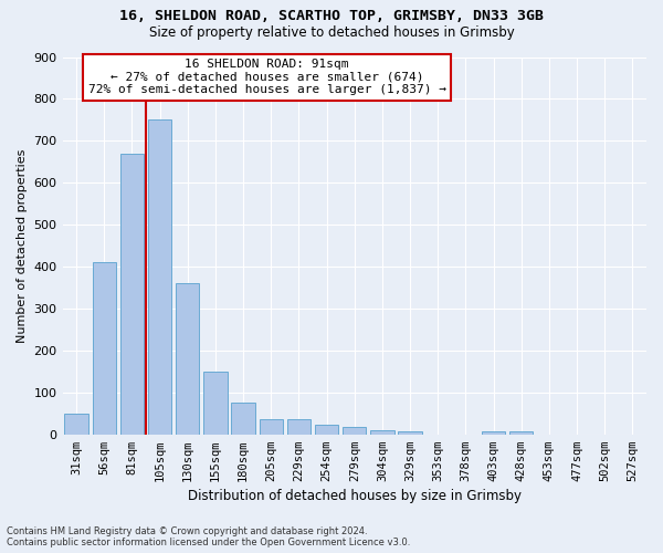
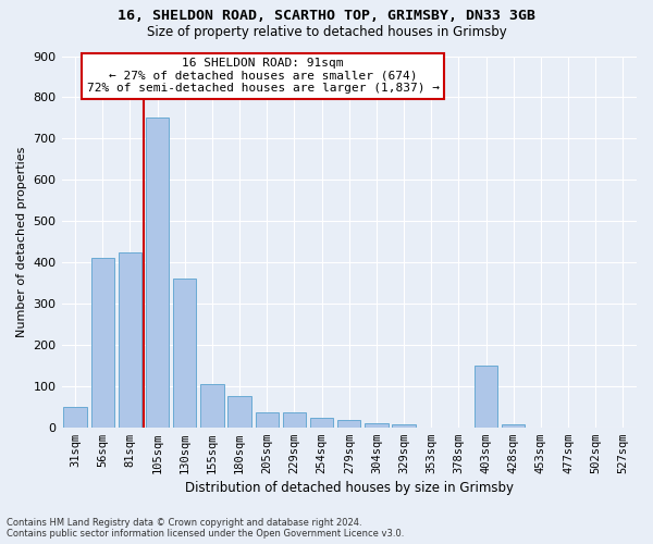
81sqm: 670 -> 425
155sqm: 150 -> 105
403sqm: 8 -> 150
